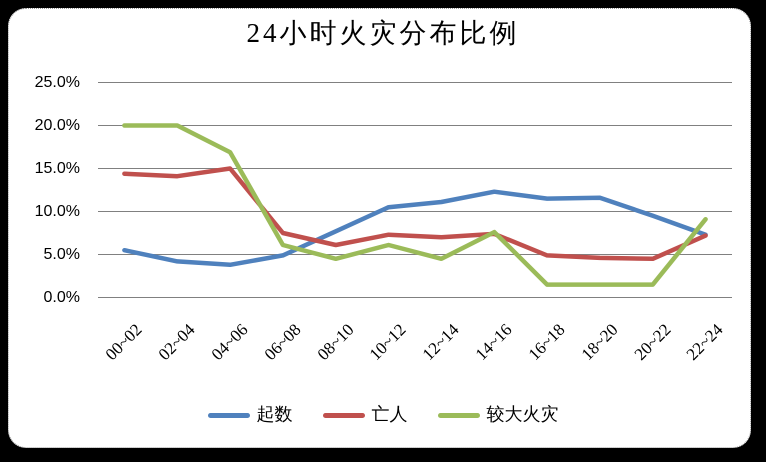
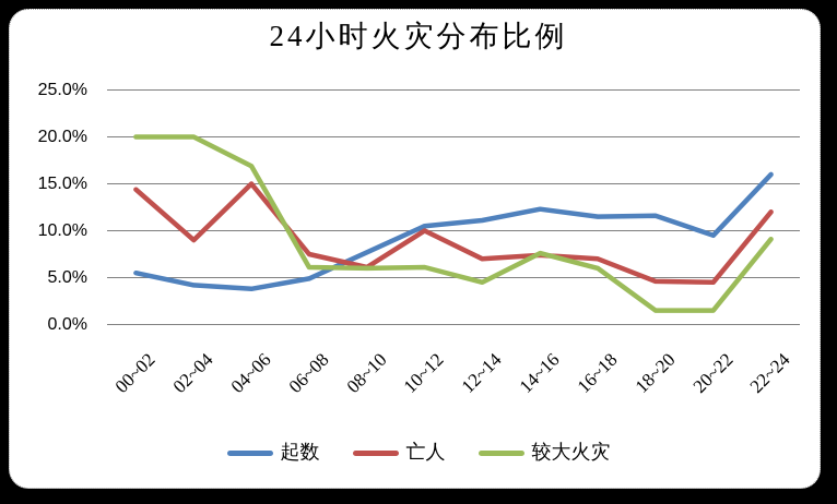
亡人/02~04: 14% -> 9%
较大火灾/08~10: 4% -> 6%
亡人/10~12: 7% -> 10%
亡人/16~18: 5% -> 7%
较大火灾/16~18: 2% -> 6%
起数/22~24: 7% -> 16%
亡人/22~24: 7% -> 12%
